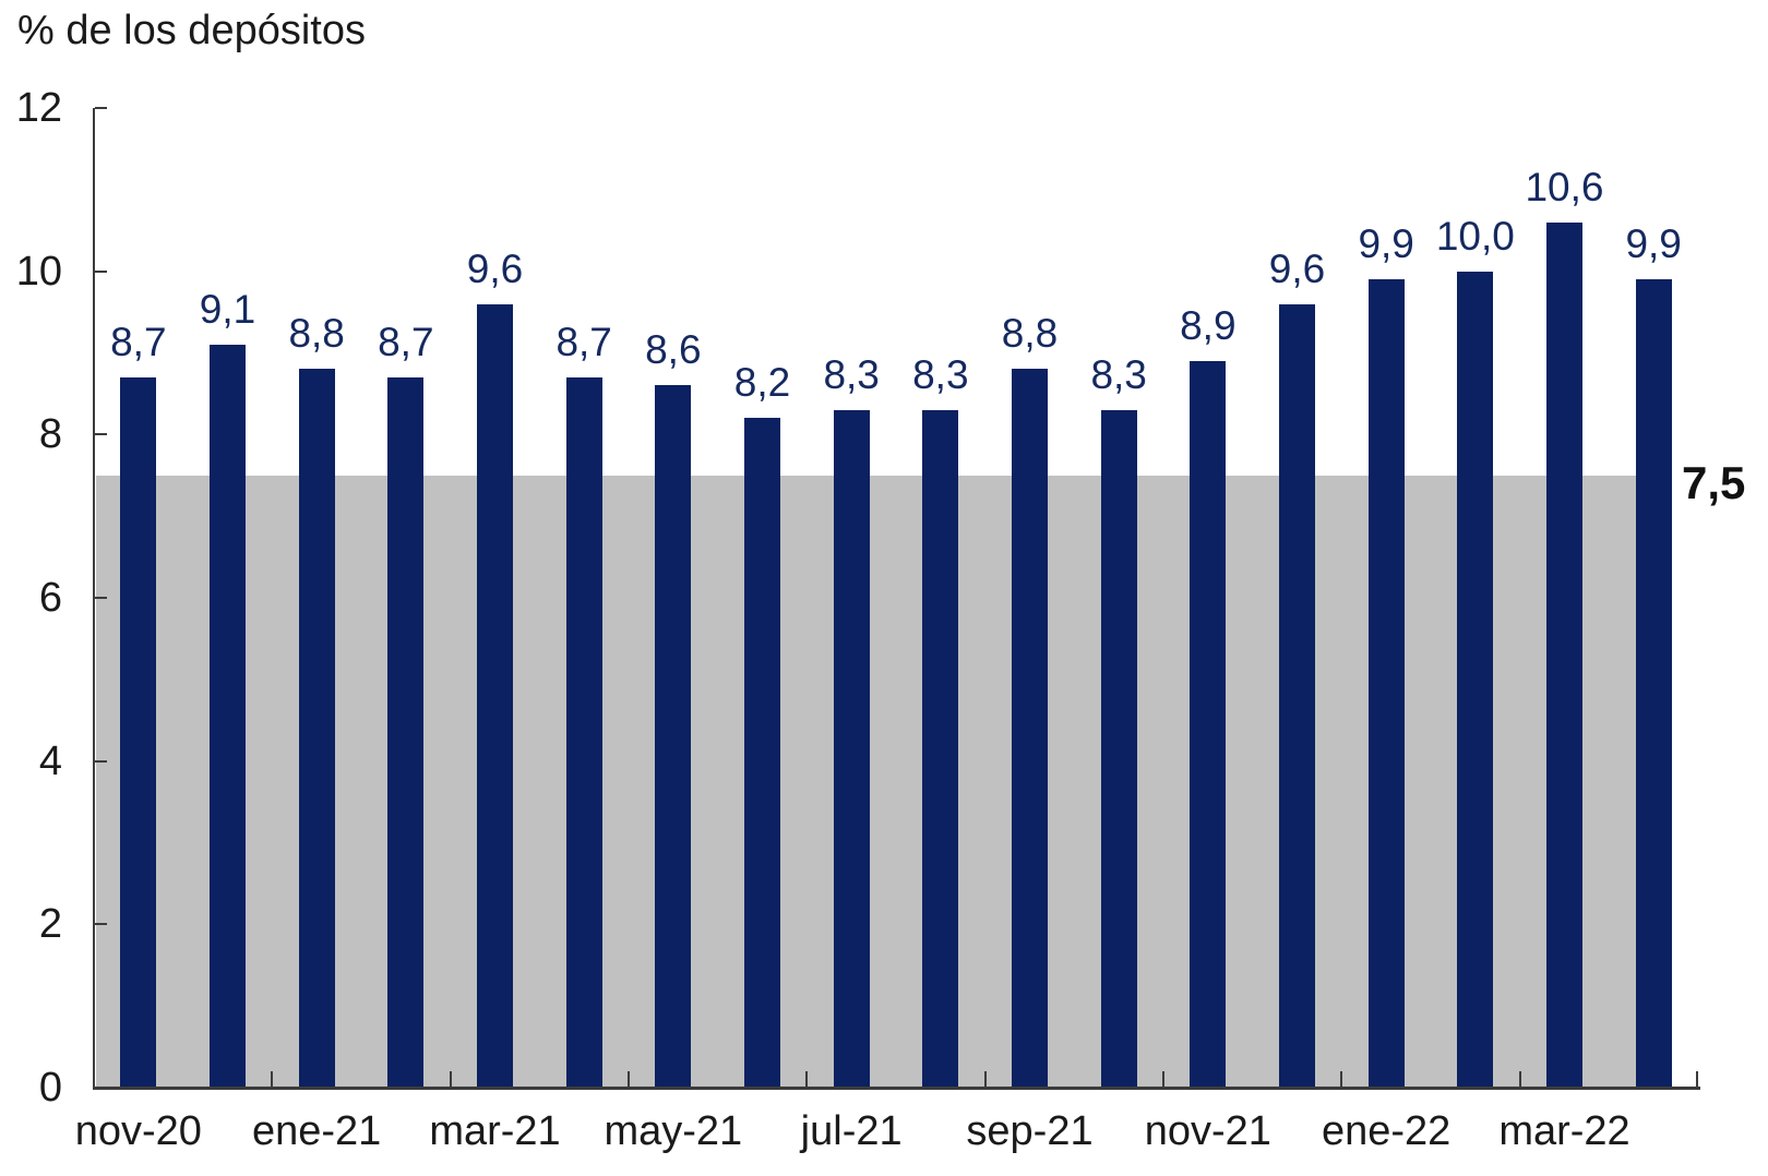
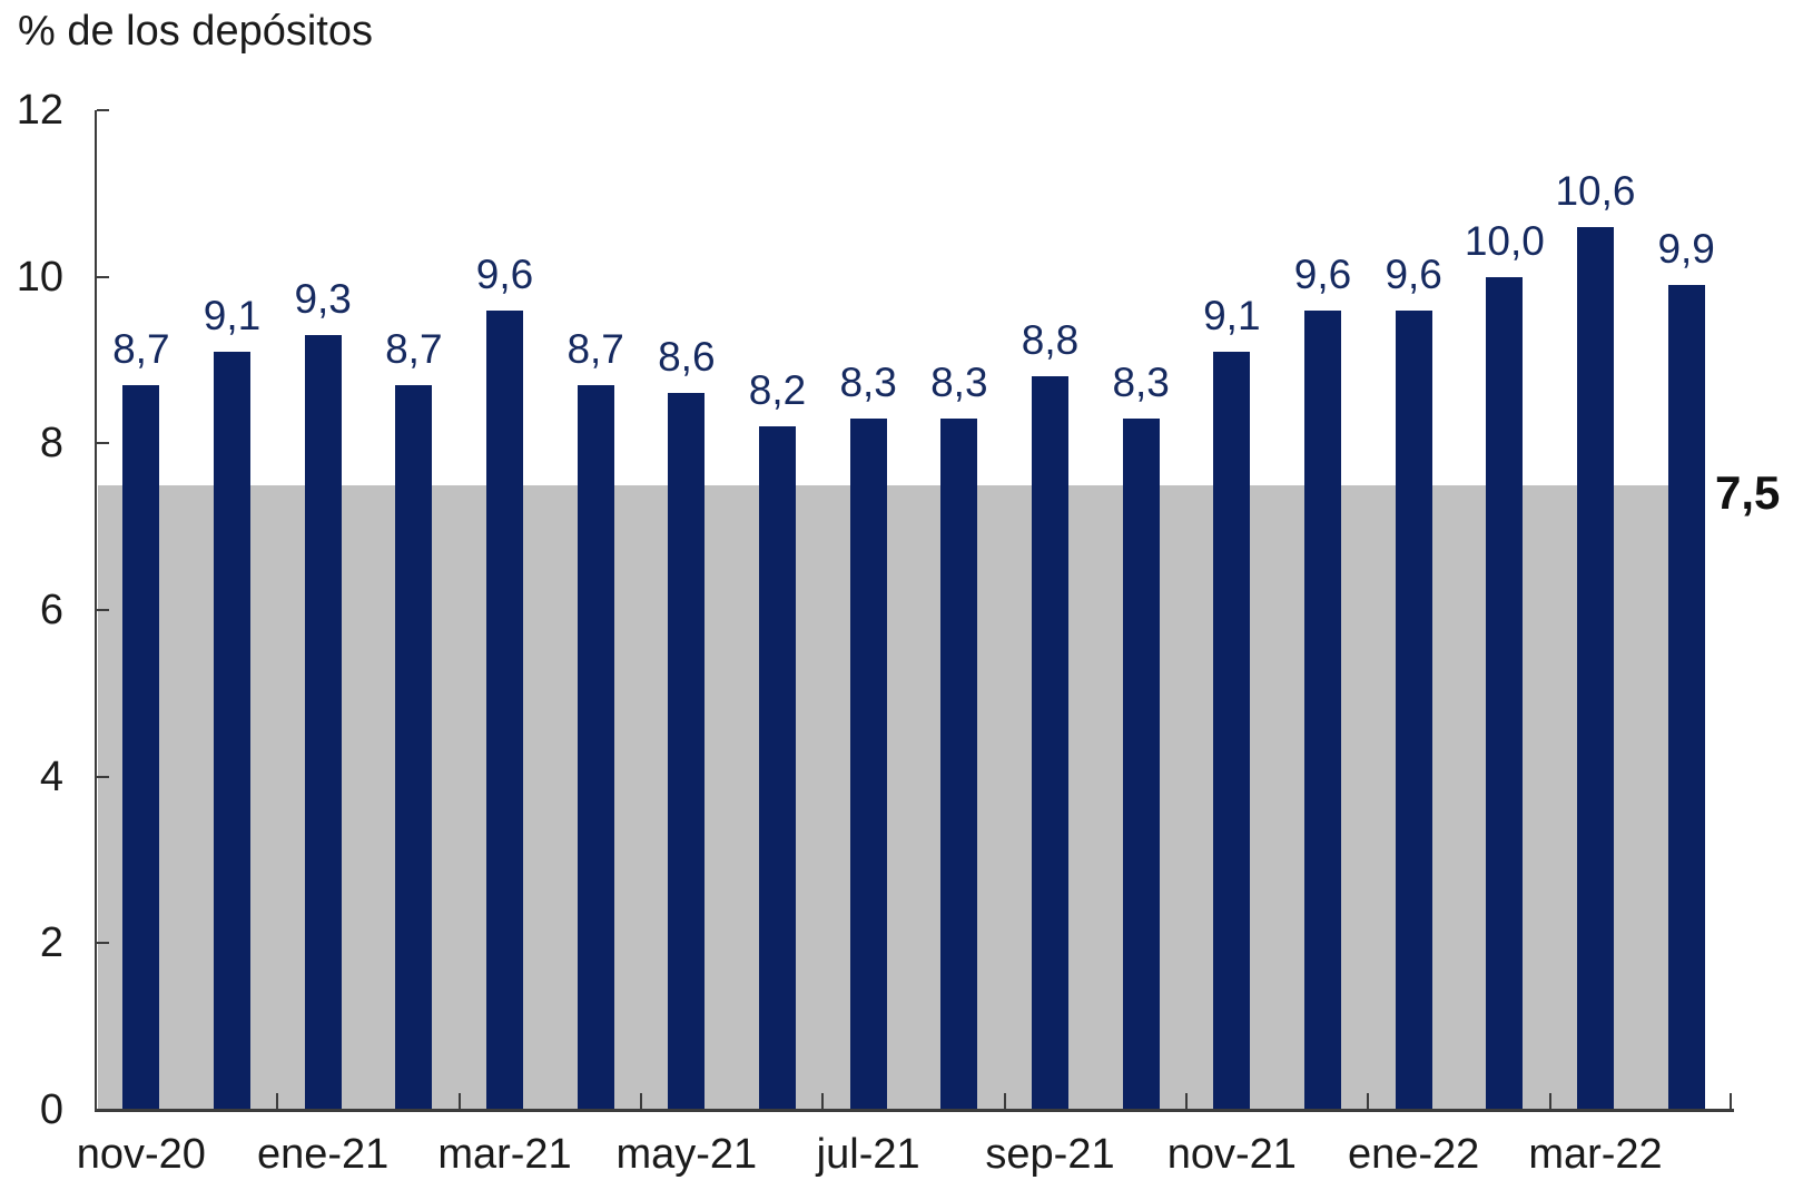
ene-21: 8,8 -> 9,3
nov-21: 8,9 -> 9,1
ene-22: 9,9 -> 9,6
